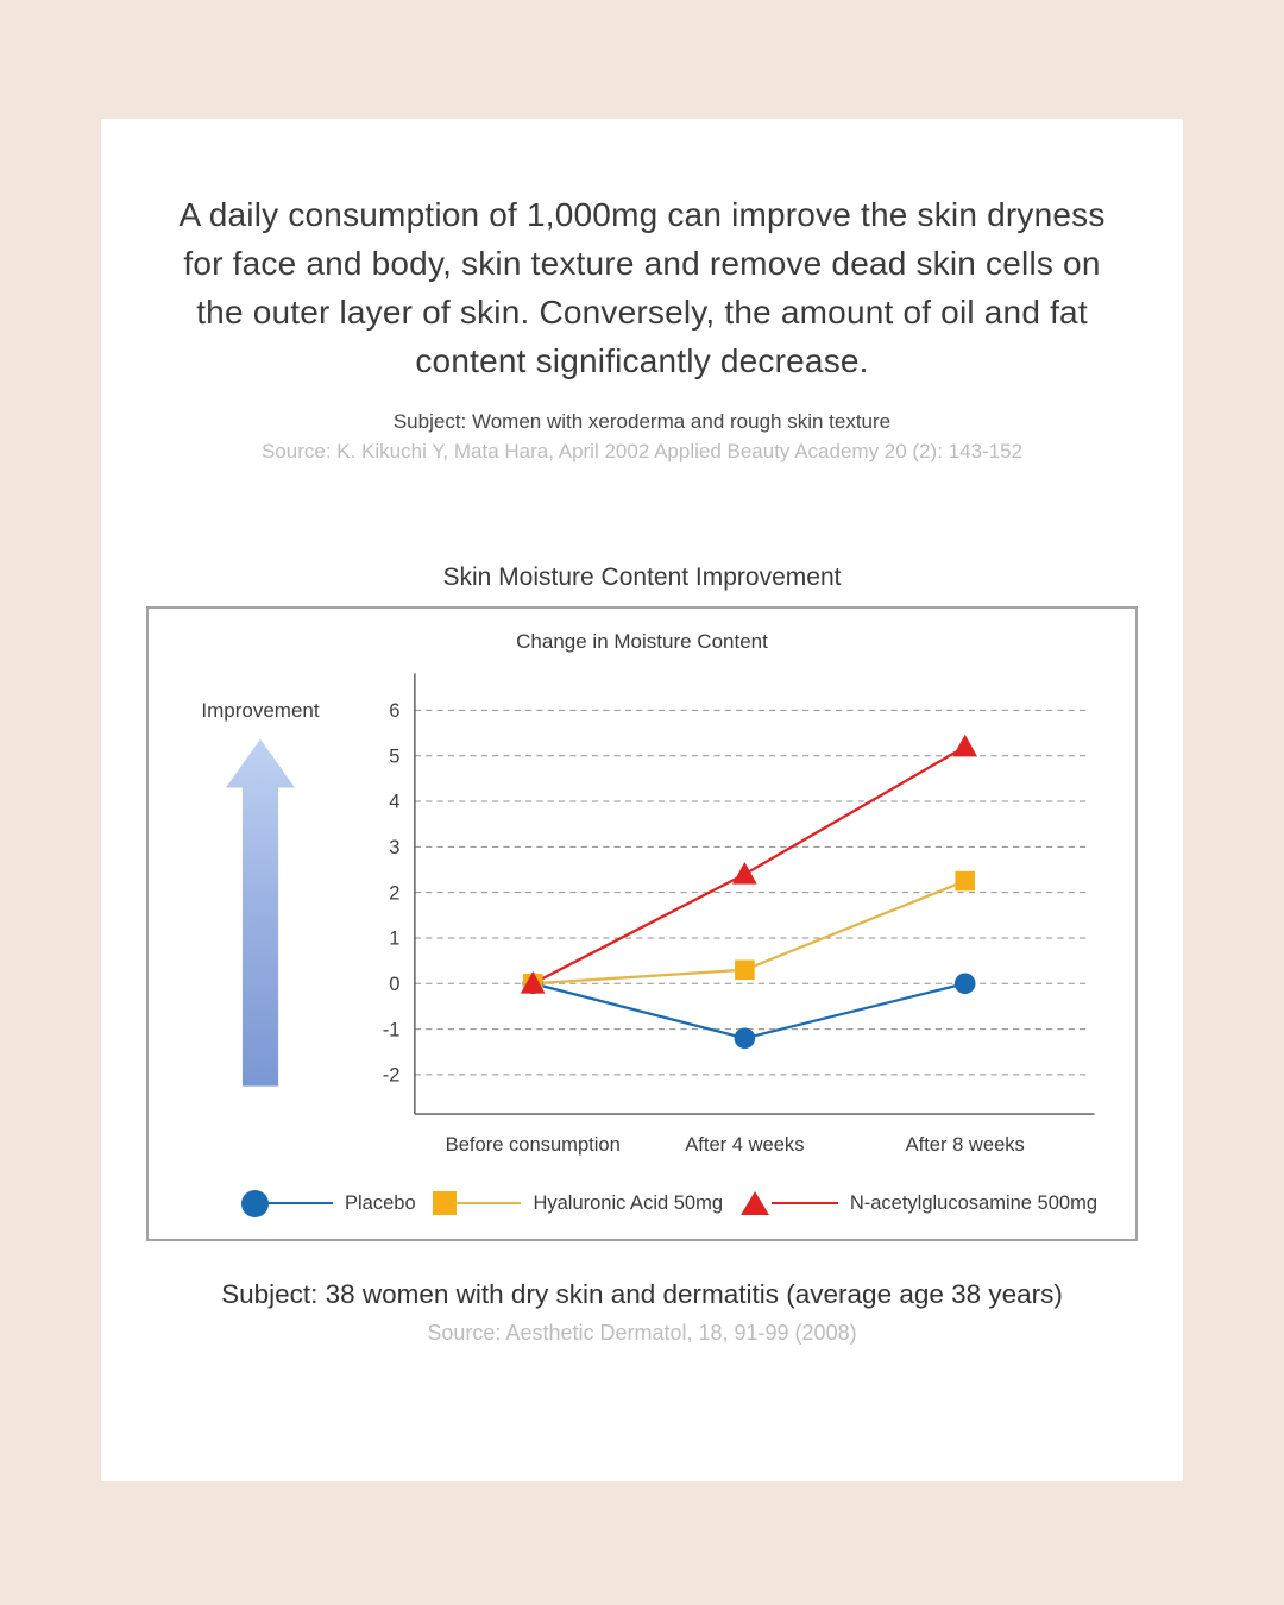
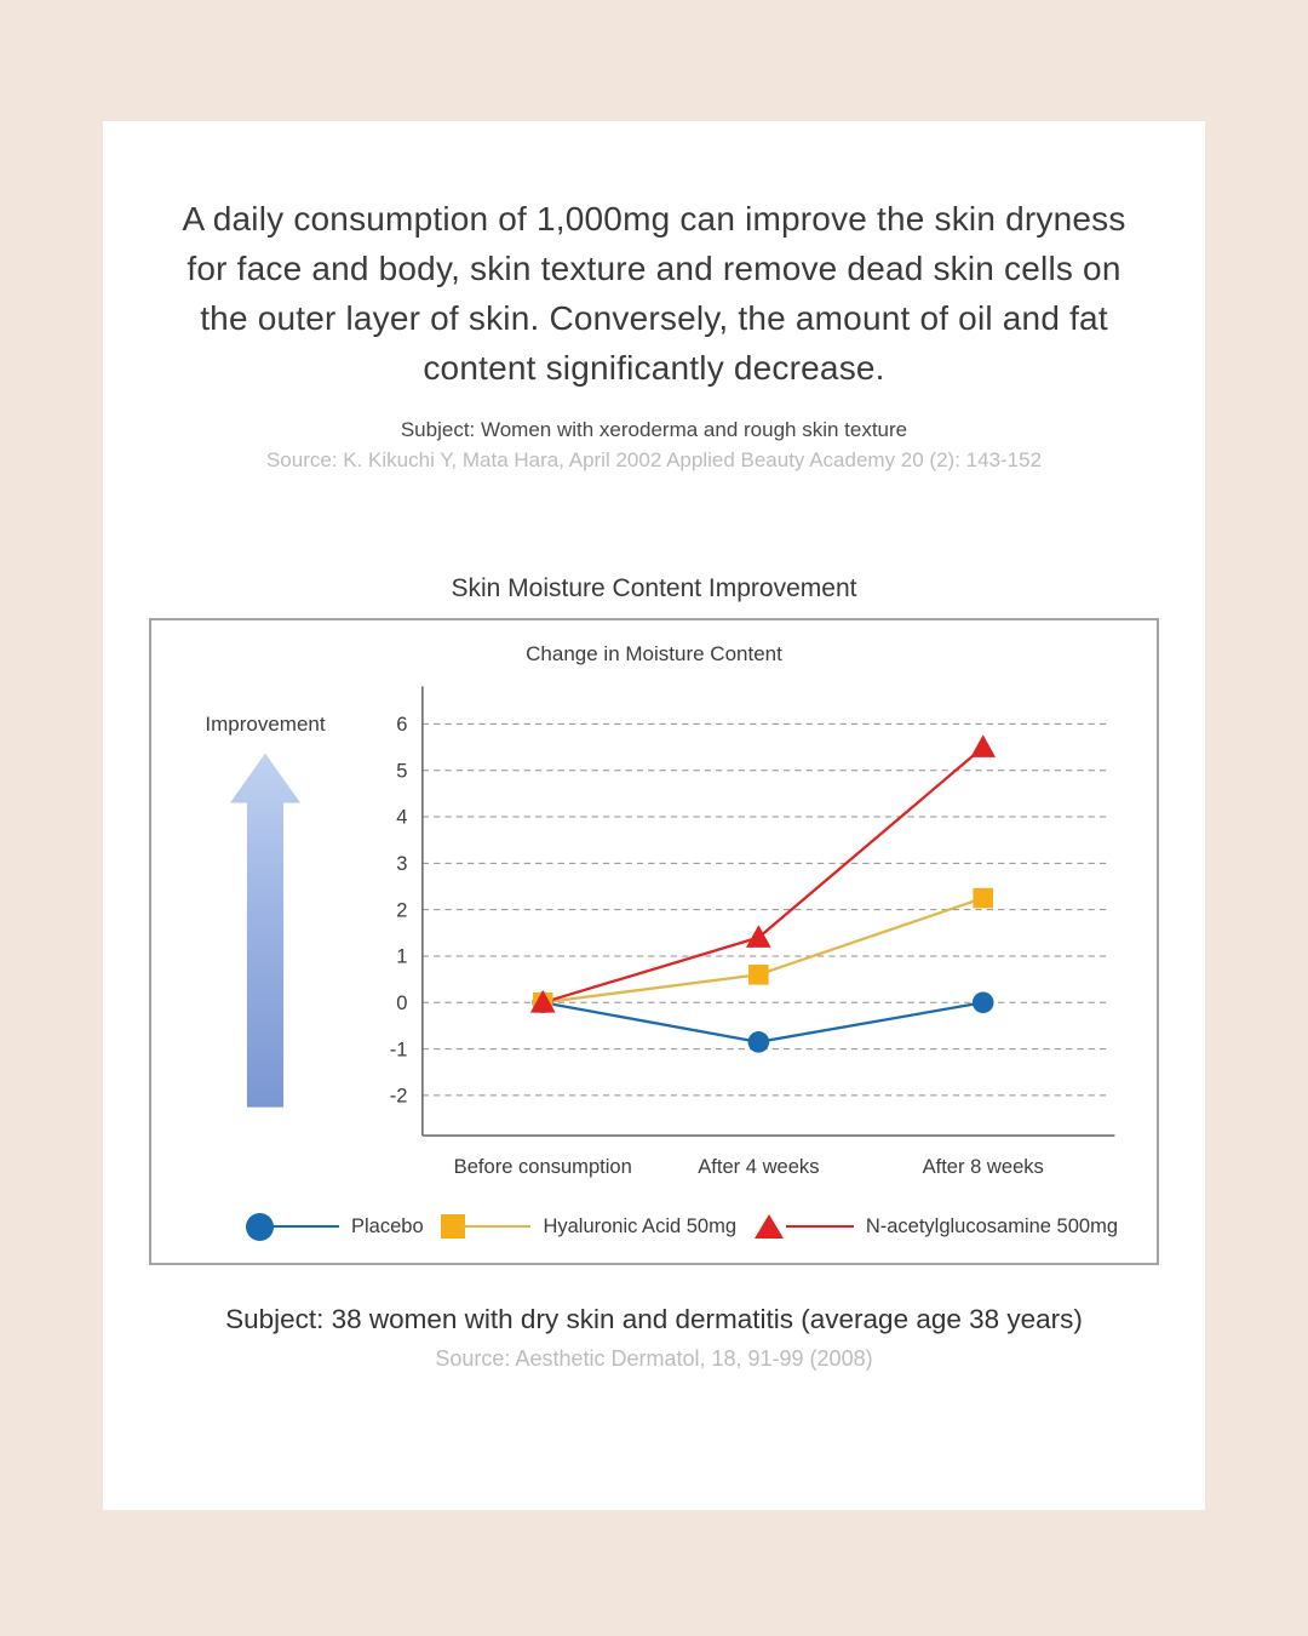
Placebo/After 4 weeks: -1.2 -> -0.8
Hyaluronic Acid 50mg/After 4 weeks: 0.3 -> 0.6
N-acetylglucosamine 500mg/After 4 weeks: 2.4 -> 1.4
N-acetylglucosamine 500mg/After 8 weeks: 5.2 -> 5.5
